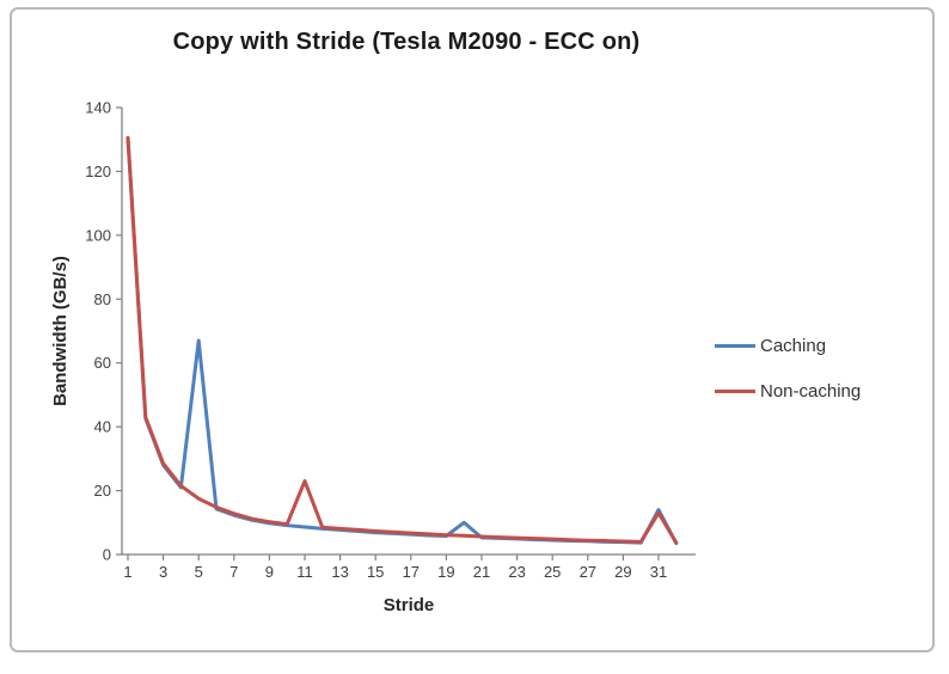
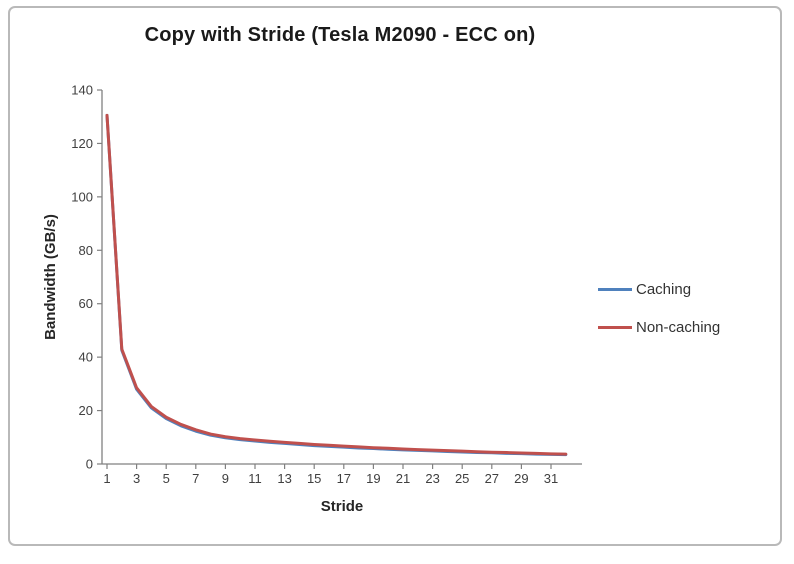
Caching/5: 67 -> 17
Non-caching/11: 23 -> 9
Caching/20: 10 -> 6
Caching/31: 14 -> 4
Non-caching/31: 13 -> 4
